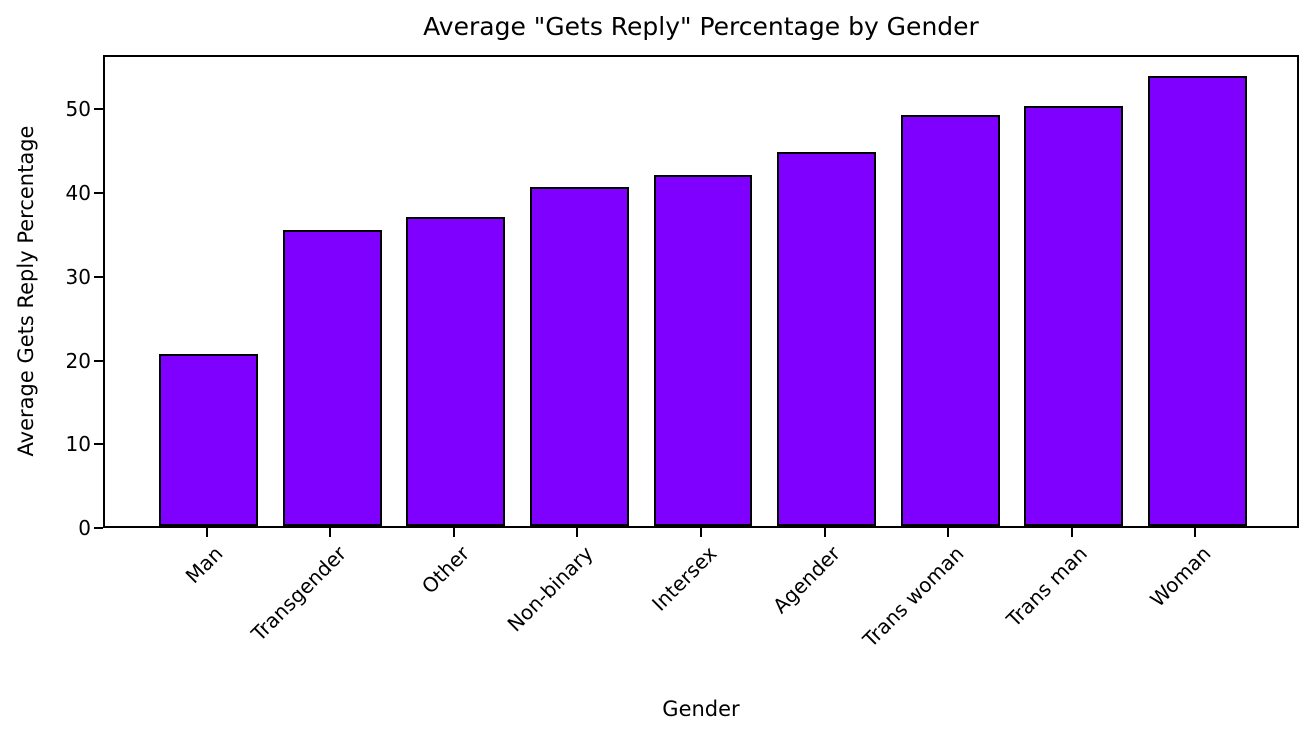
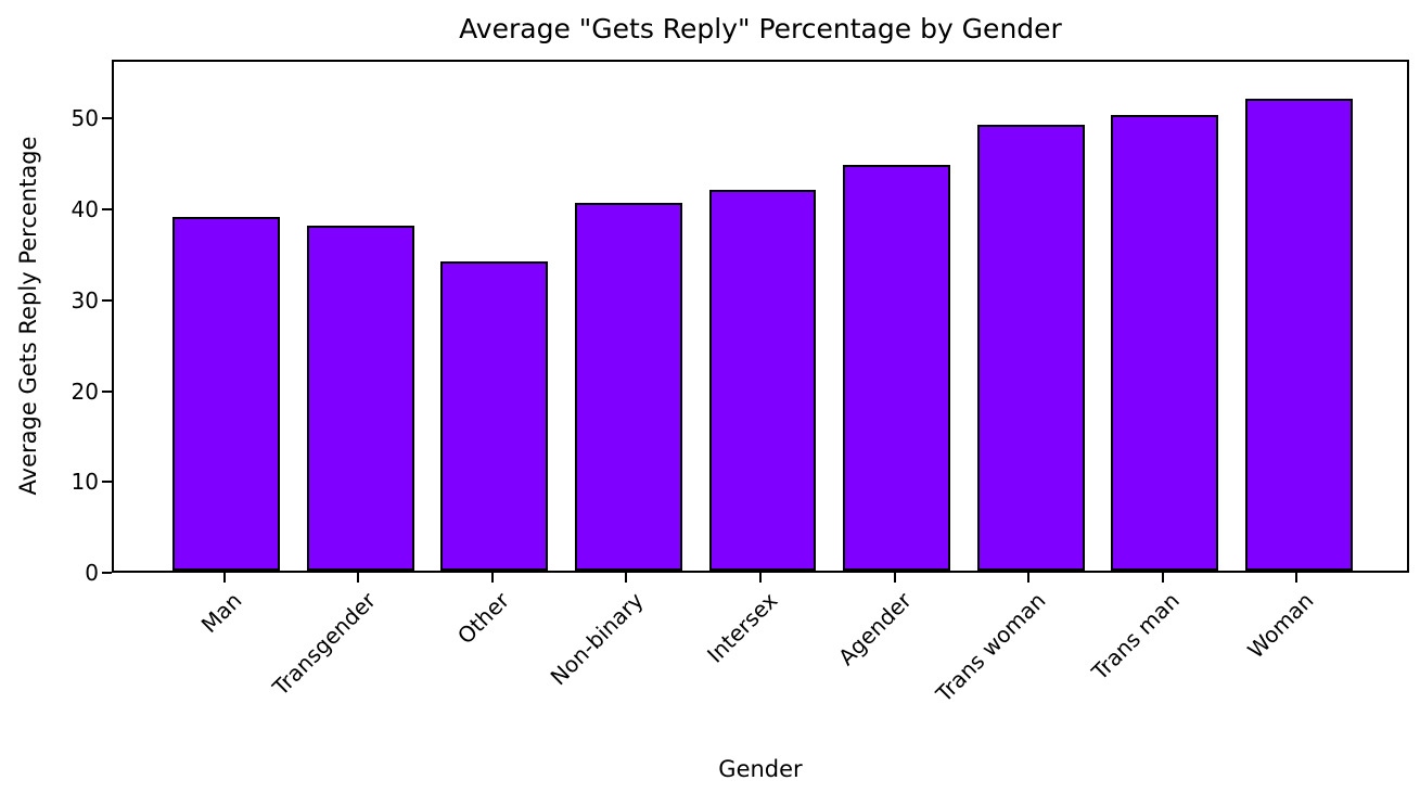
Man: 20 -> 39
Transgender: 35 -> 38
Other: 37 -> 34
Woman: 54 -> 52
